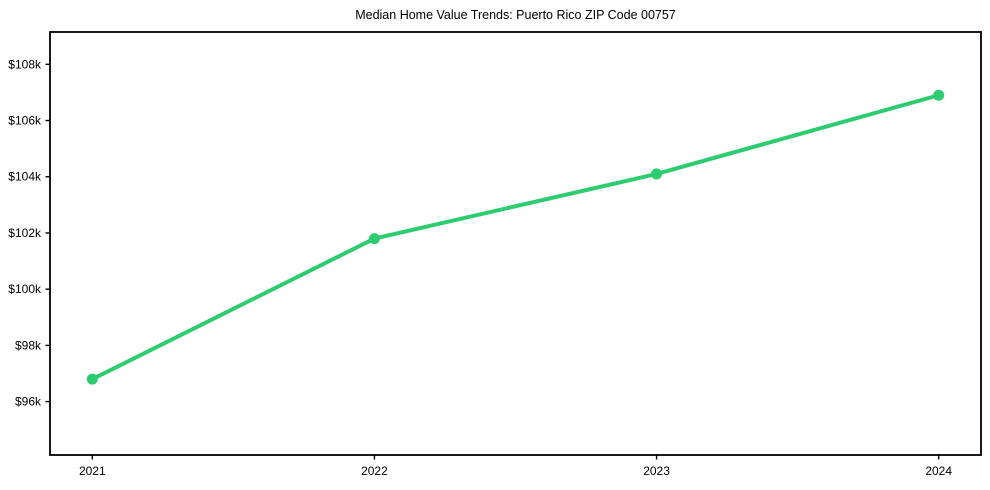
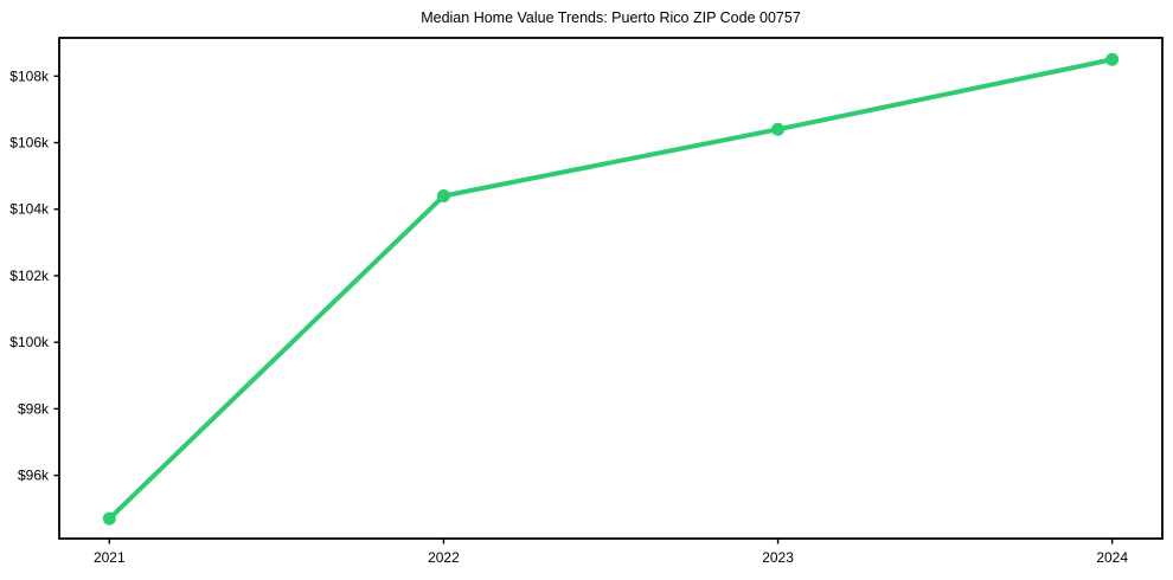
2021: $96.8k -> $94.7k
2022: $101.8k -> $104.4k
2023: $104.1k -> $106.4k
2024: $106.9k -> $108.5k
